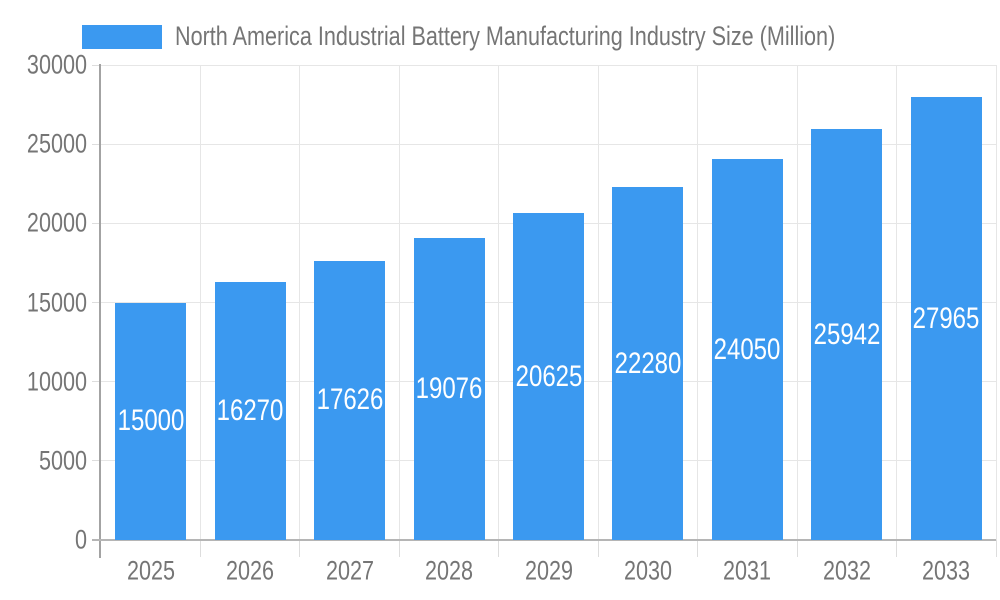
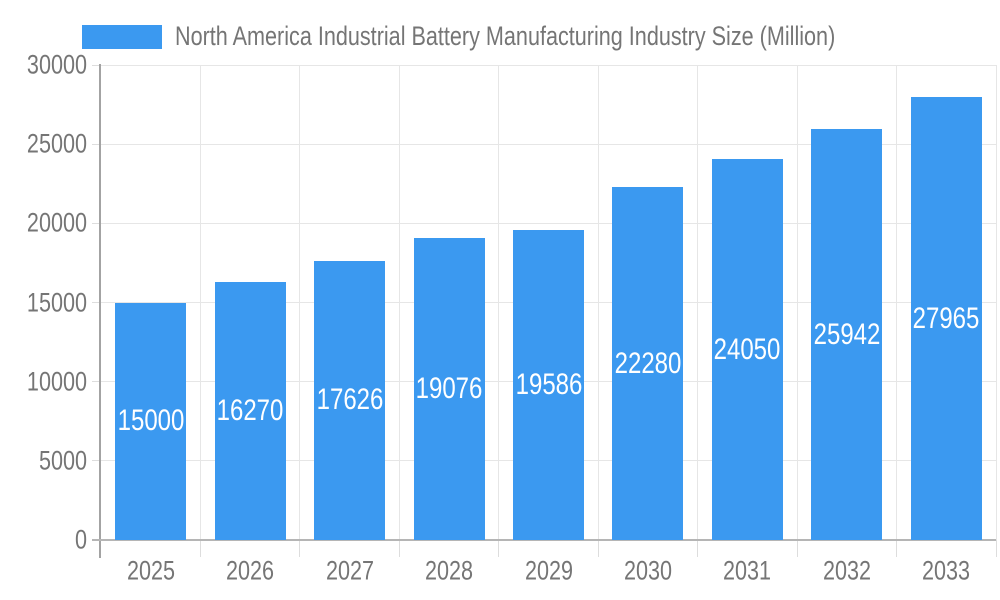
2029: 20625 -> 19586
